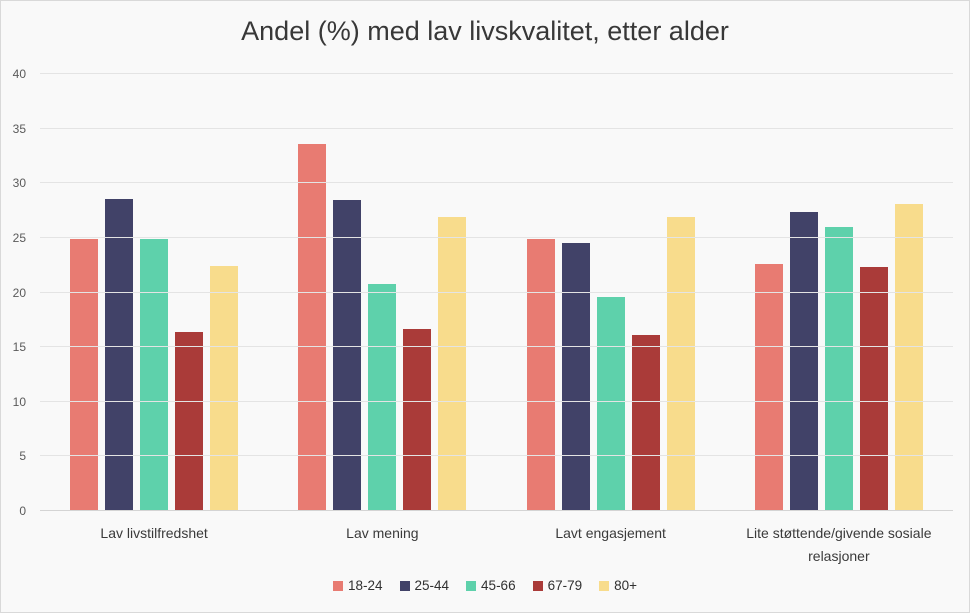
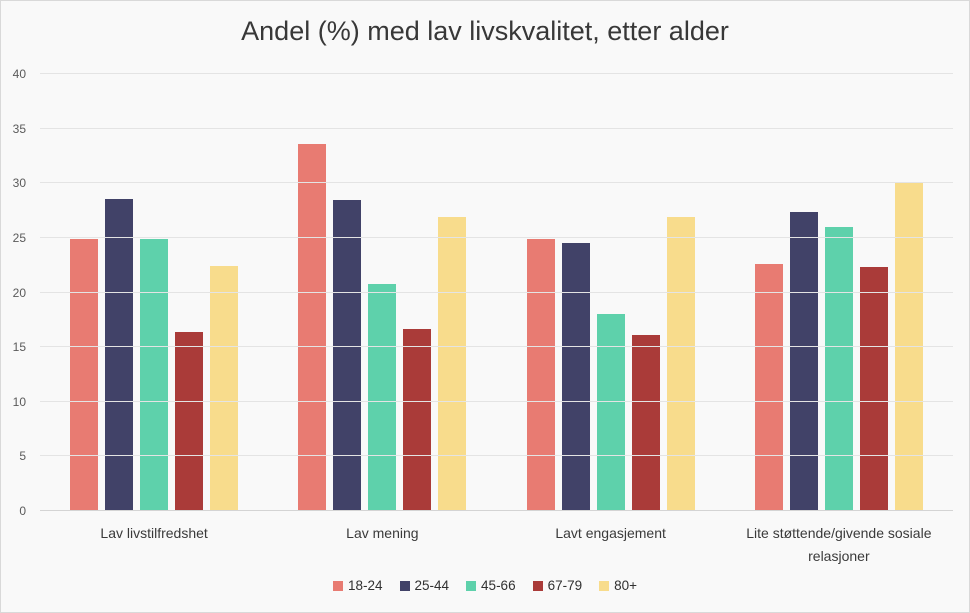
45-66/Lavt engasjement: 19.6 -> 18.0
80+/Lite støttende/givende sosiale relasjoner: 28.1 -> 30.1
